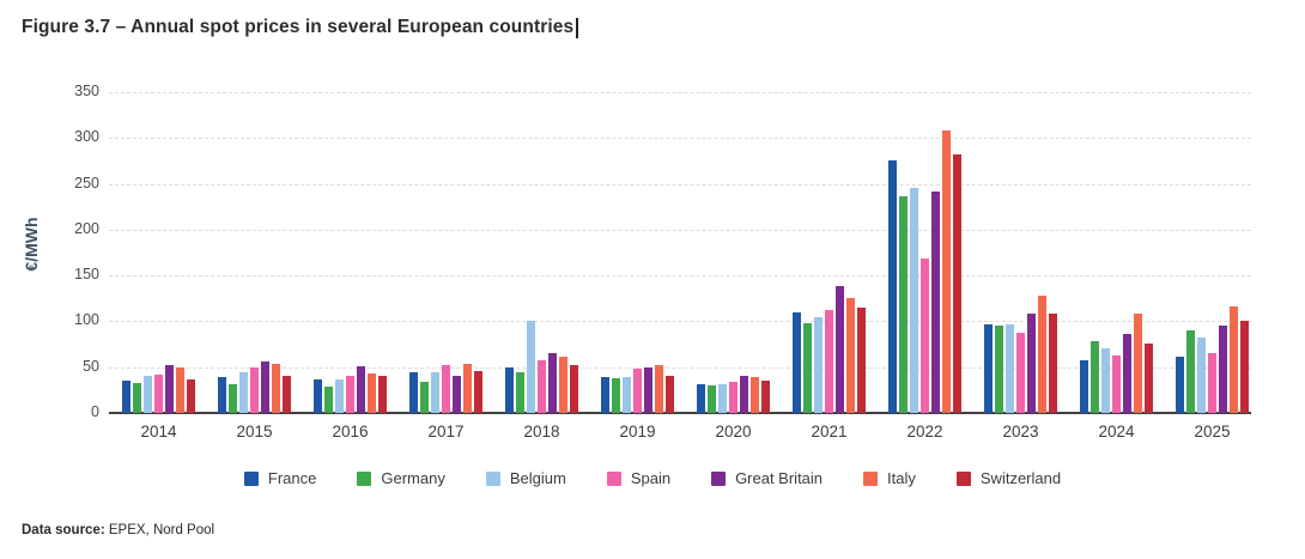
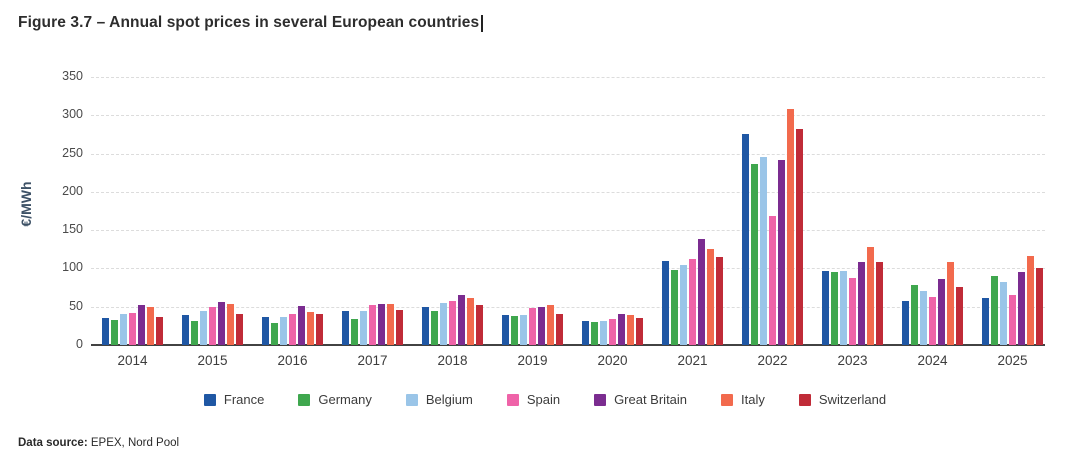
Great Britain/2017: 40 -> 50
Belgium/2018: 100 -> 60
